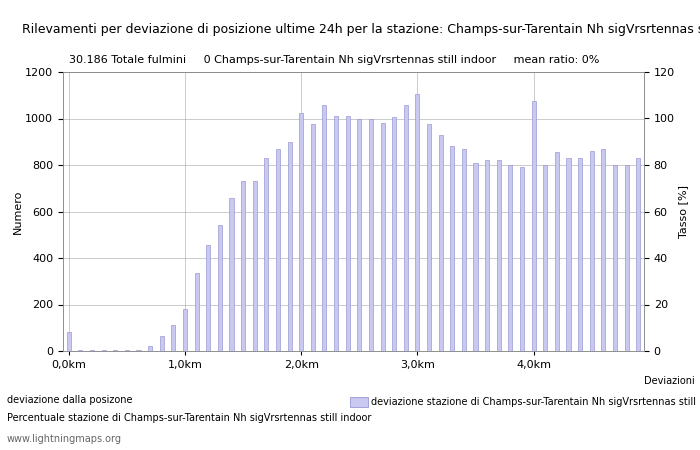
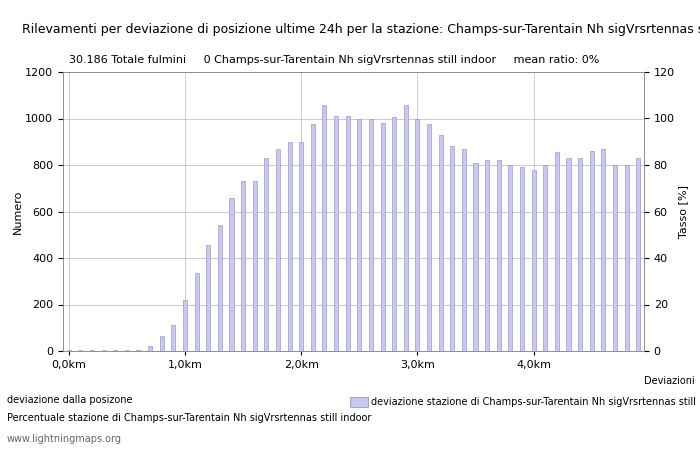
0,0km: 80 -> 3
1,0km: 180 -> 220
2,0km: 1025 -> 900
3,0km: 1105 -> 1000
4,0km: 1075 -> 780
